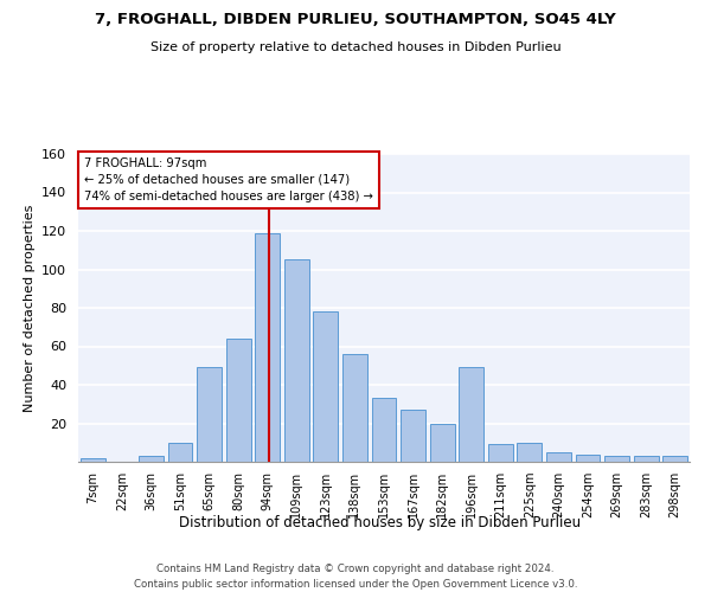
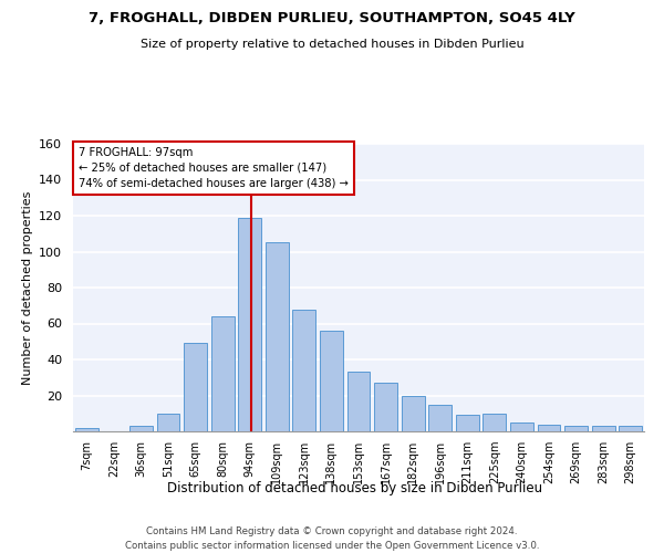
123sqm: 78 -> 68
196sqm: 49 -> 15
